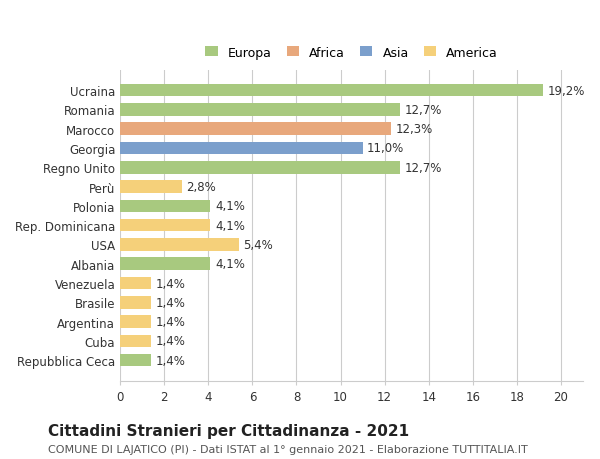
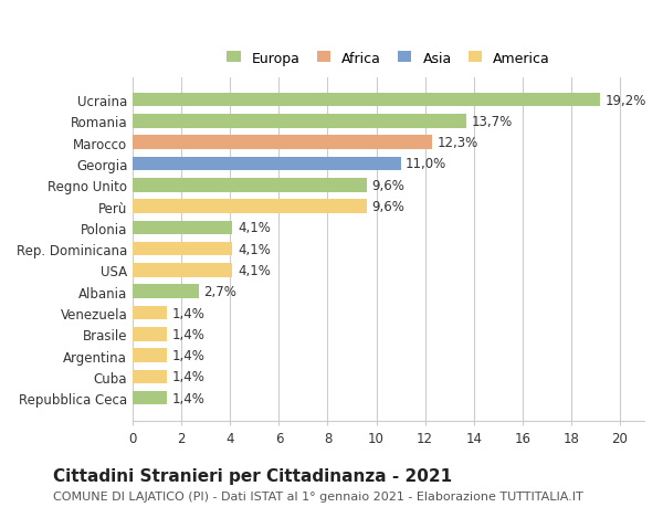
Romania: 12,7% -> 13,7%
Regno Unito: 12,7% -> 9,6%
Perù: 2,8% -> 9,6%
USA: 5,4% -> 4,1%
Albania: 4,1% -> 2,7%
